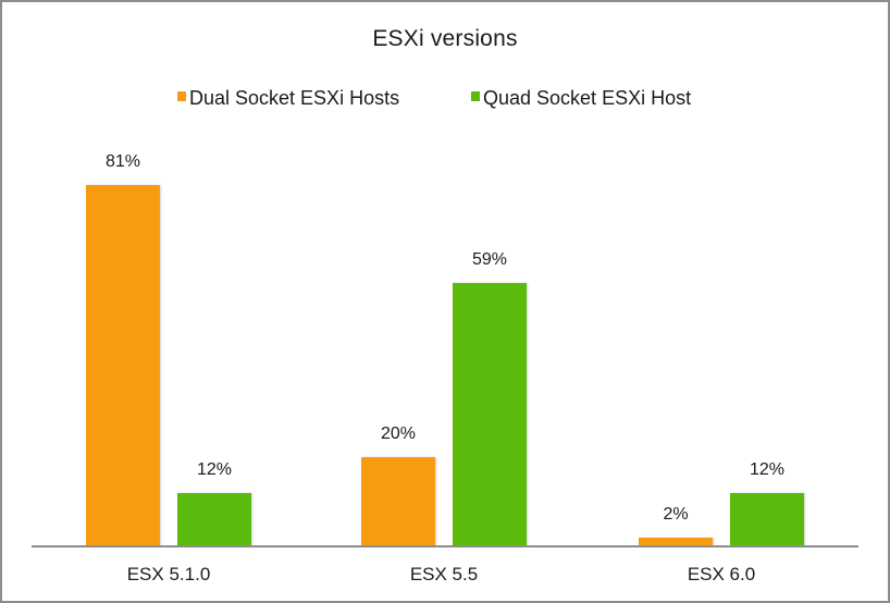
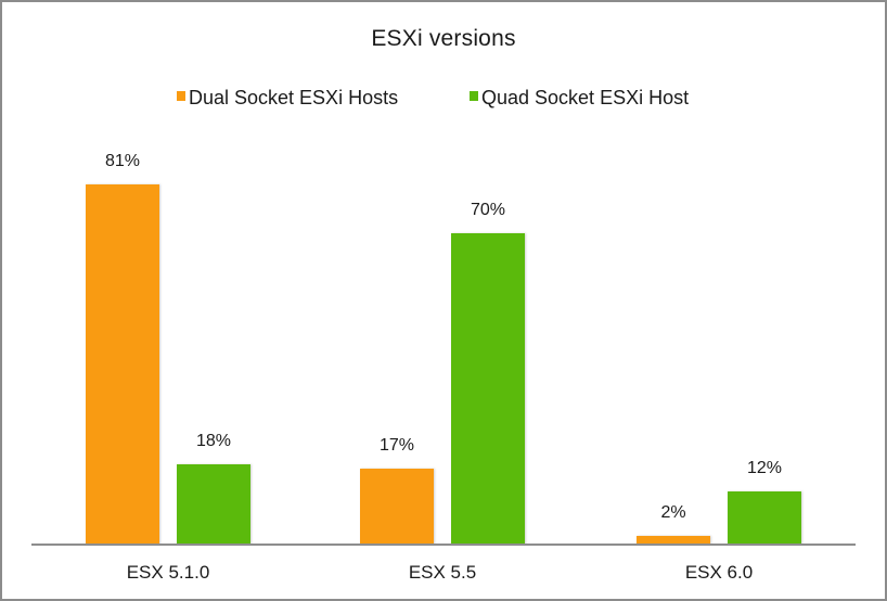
Quad Socket ESXi Host/ESX 5.1.0: 12% -> 18%
Dual Socket ESXi Hosts/ESX 5.5: 20% -> 17%
Quad Socket ESXi Host/ESX 5.5: 59% -> 70%
